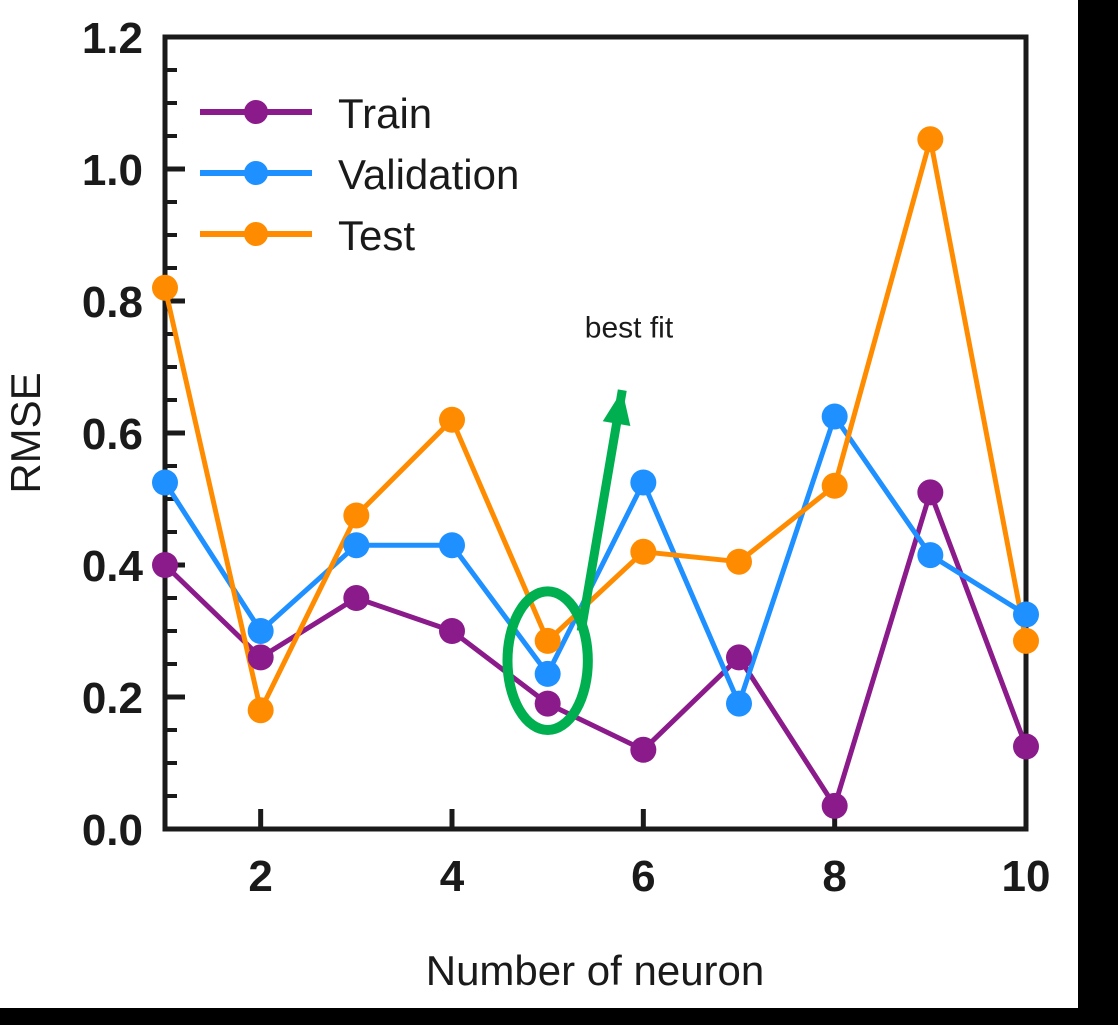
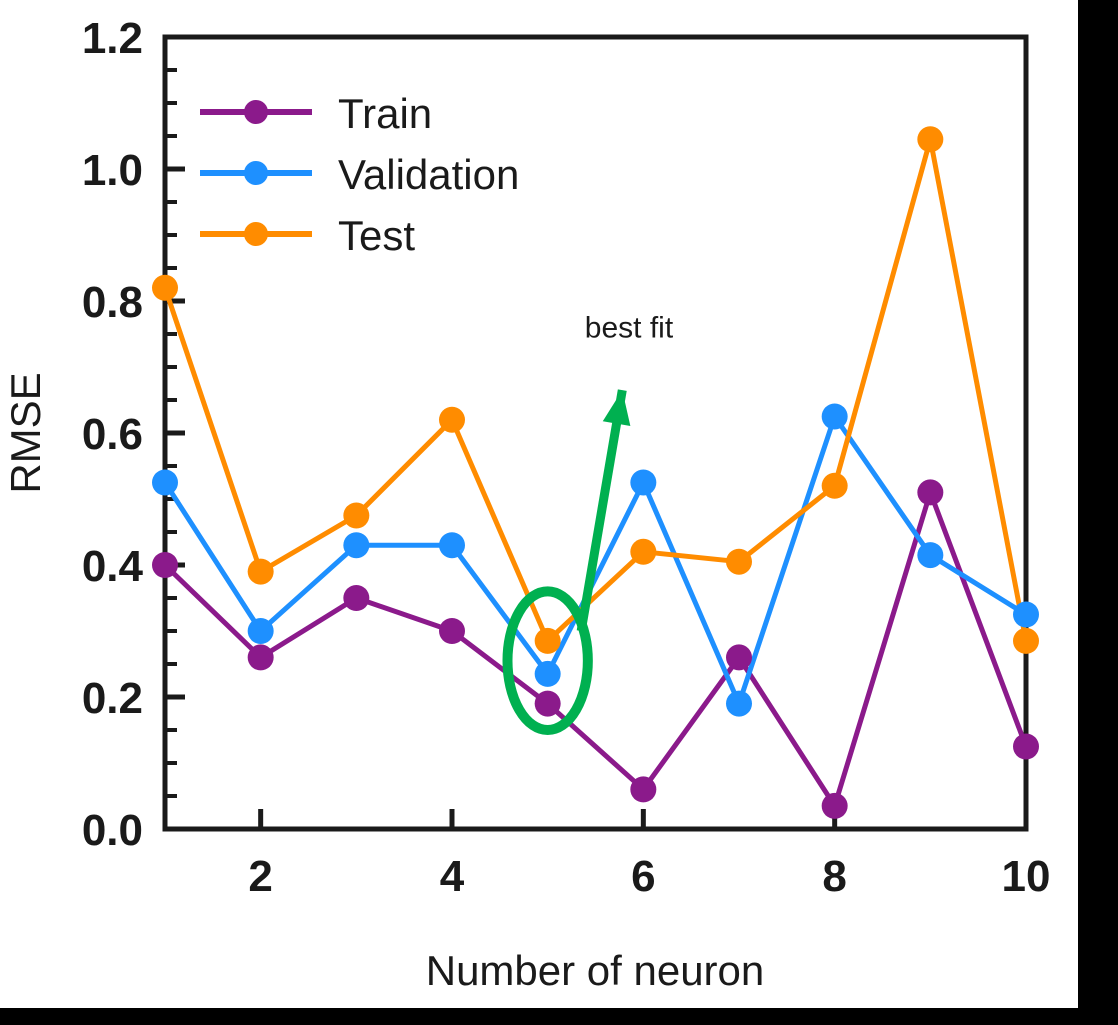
Test/2: 0.18 -> 0.39
Train/6: 0.12 -> 0.06
